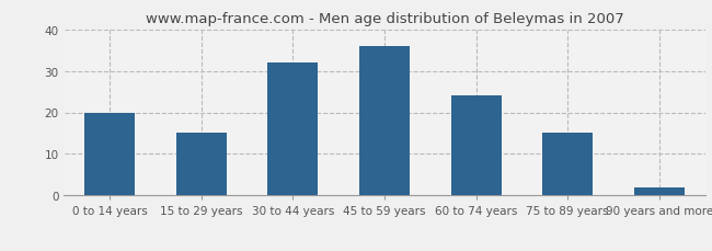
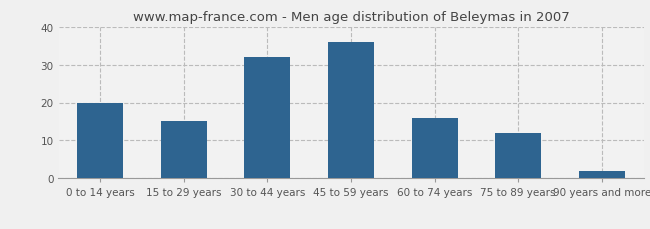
60 to 74 years: 24 -> 16
75 to 89 years: 15 -> 12
